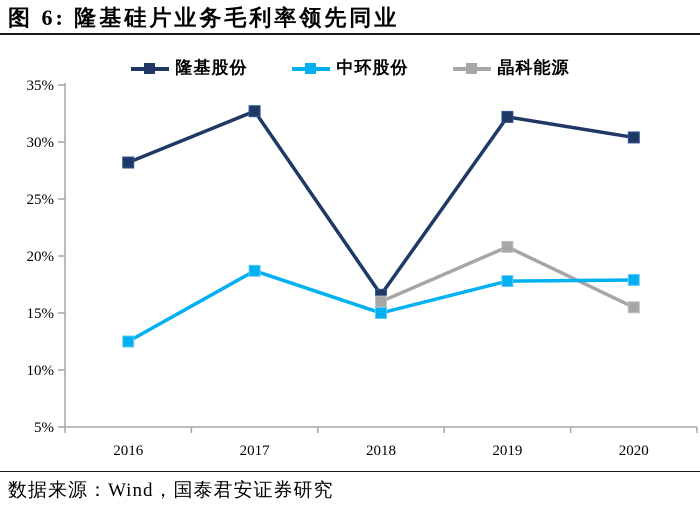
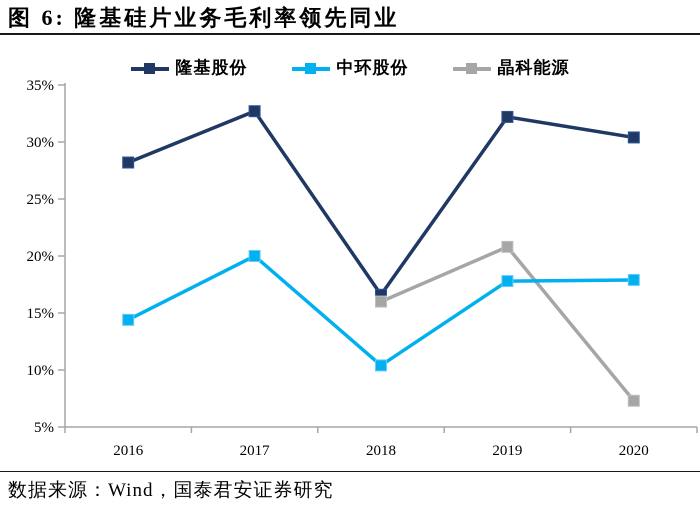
中环股份/2016: 12.5% -> 14.4%
中环股份/2017: 18.7% -> 20.0%
中环股份/2018: 15.0% -> 10.4%
晶科能源/2020: 15.5% -> 7.3%
